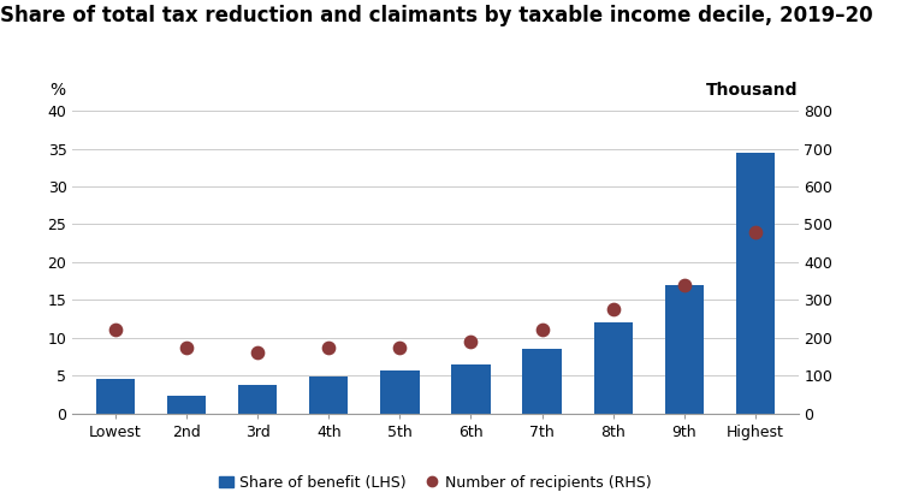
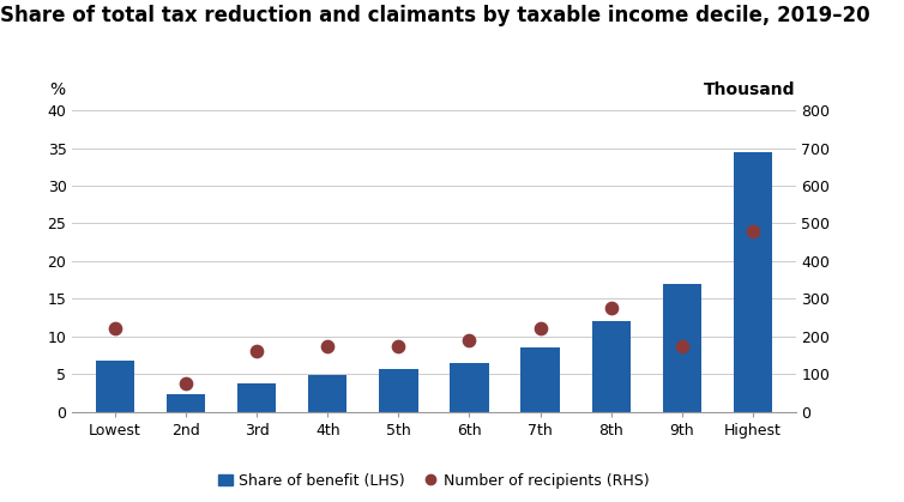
Share of benefit (LHS)/Lowest: 4.6 -> 6.8
Number of recipients (RHS)/2nd: 175 -> 75
Number of recipients (RHS)/9th: 340 -> 175
